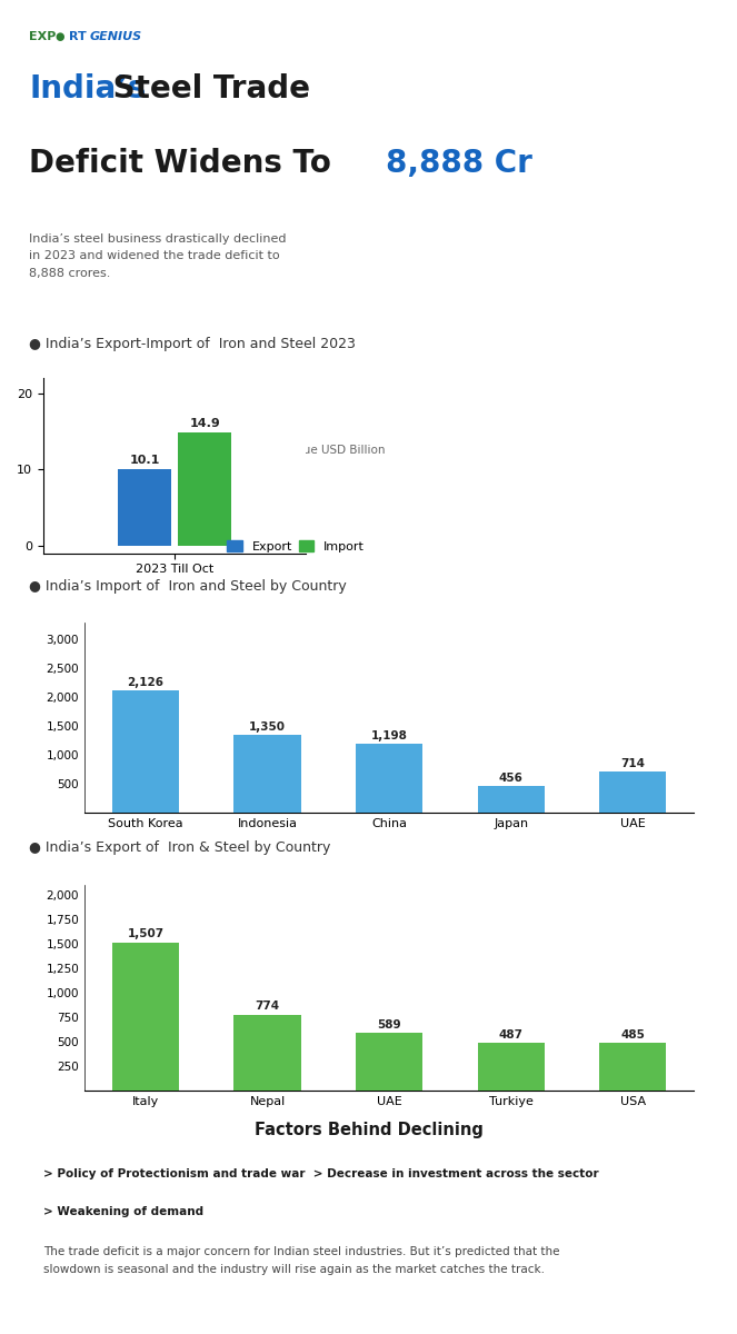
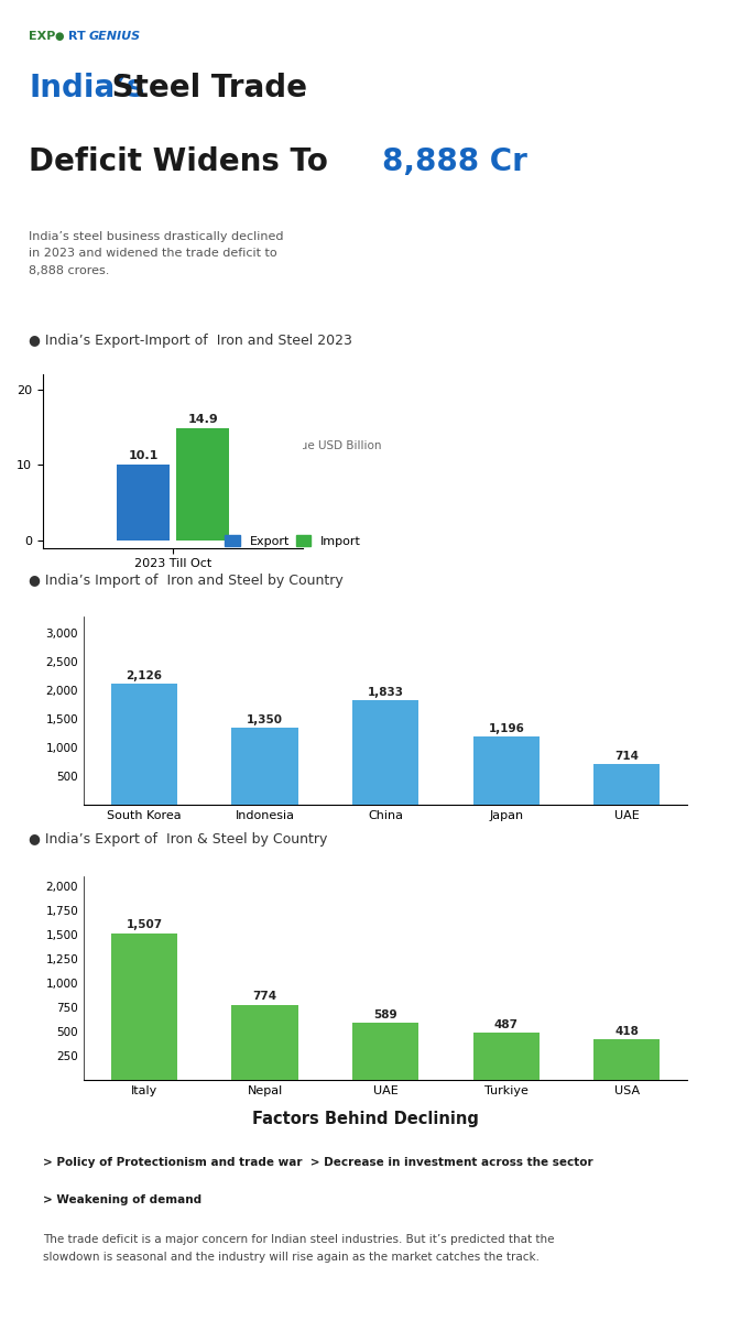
China: 1,198 -> 1,833
Japan: 456 -> 1,196
USA: 485 -> 418
